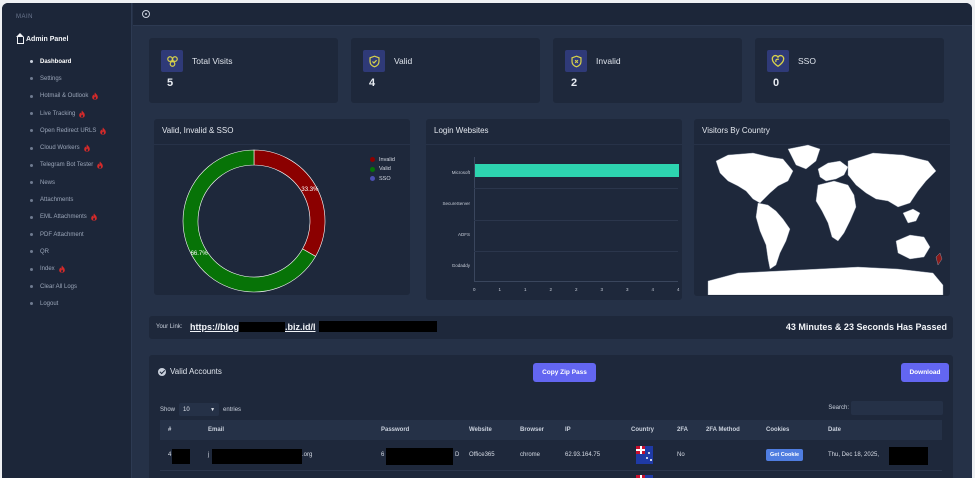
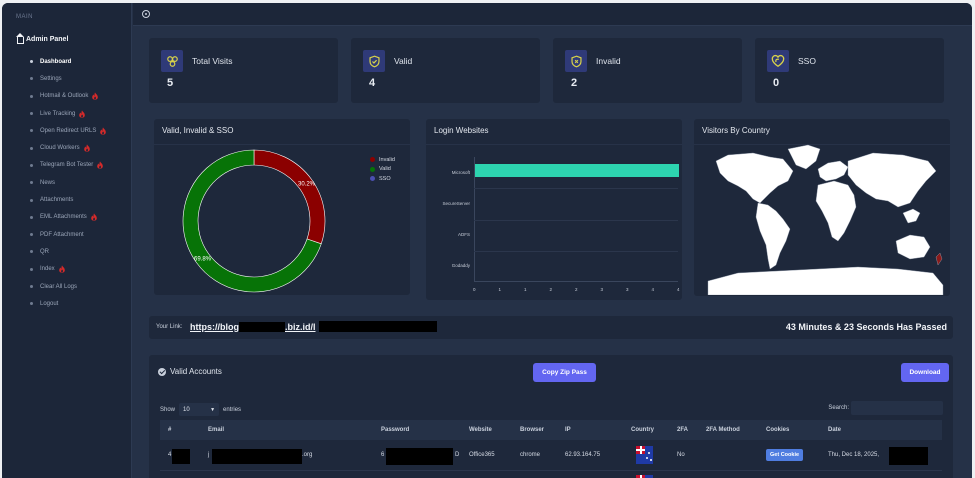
Valid, Invalid & SSO/Invalid: 33.3% -> 30.2%
Valid, Invalid & SSO/Valid: 66.7% -> 69.8%
